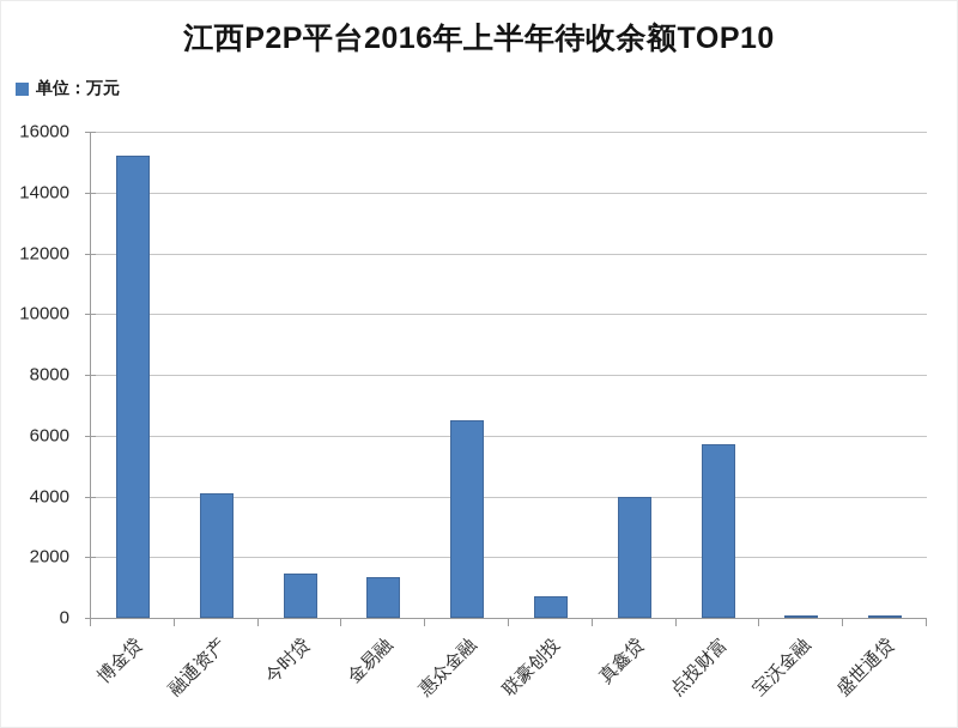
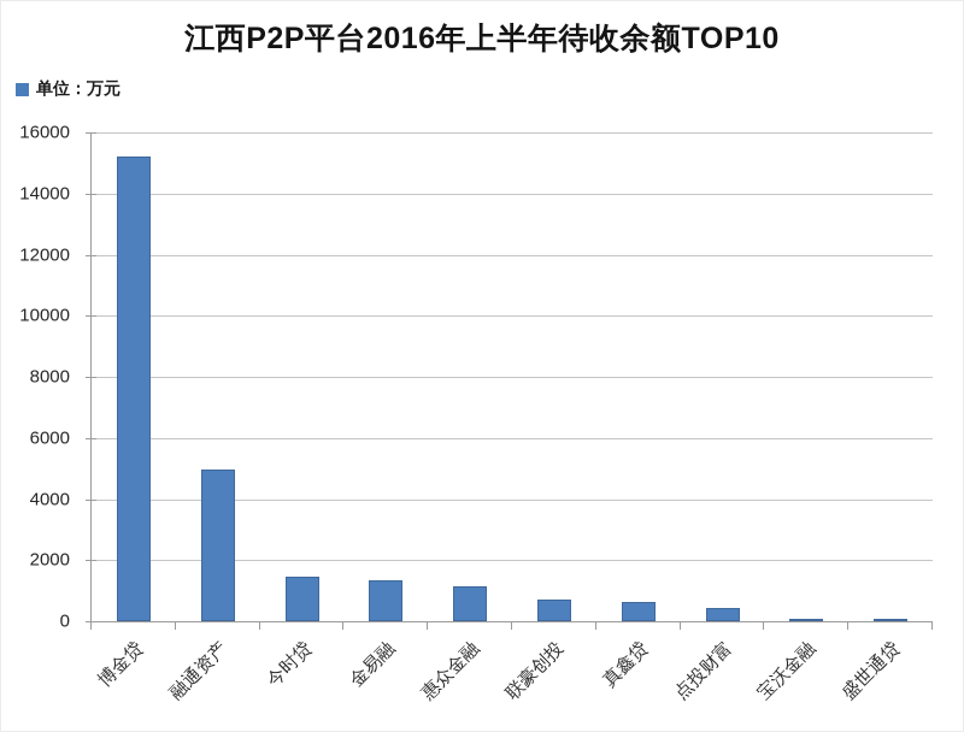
融通资产: 4100 -> 5000
惠众金融: 6500 -> 1200
真鑫贷: 4000 -> 600
点投财富: 5700 -> 400
